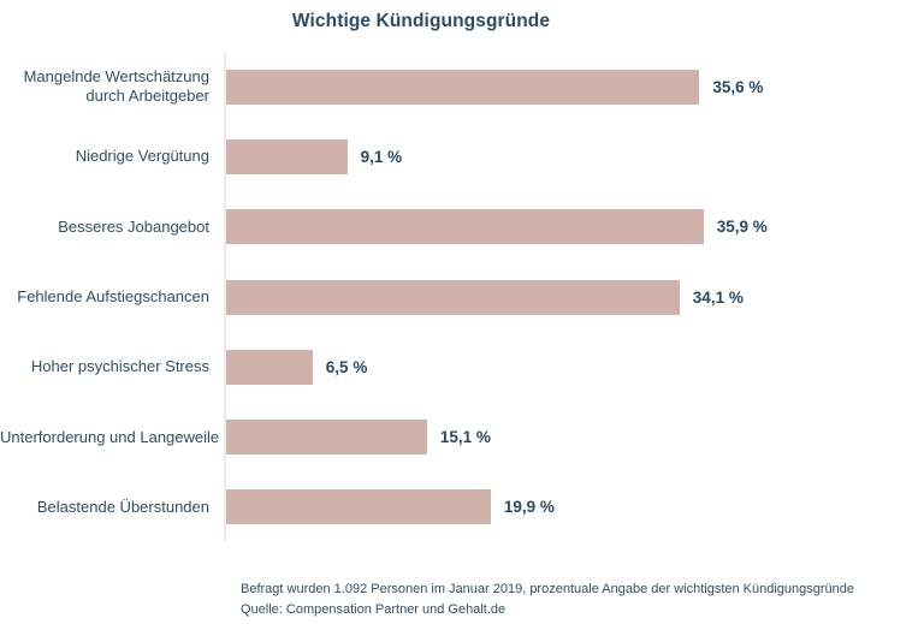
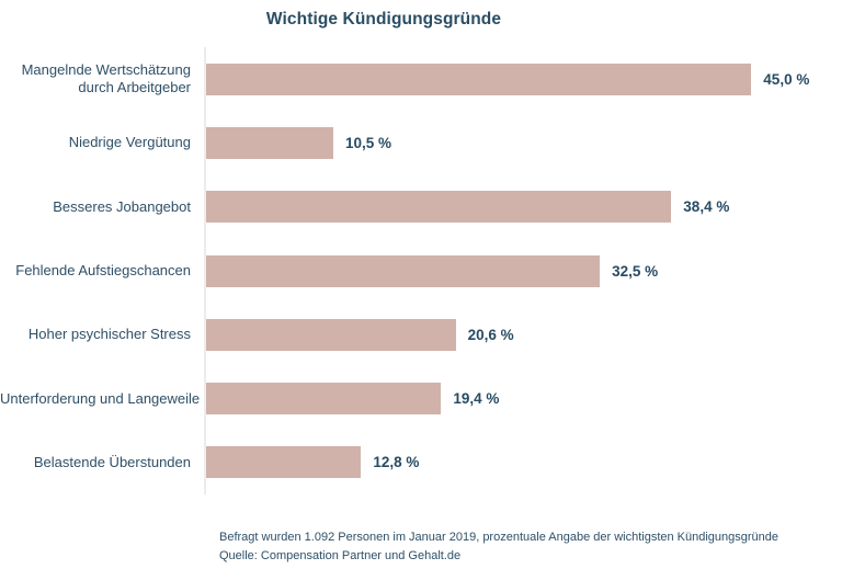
Mangelnde Wertschätzung durch Arbeitgeber: 35,6 -> 45,0
Niedrige Vergütung: 9,1 -> 10,5
Besseres Jobangebot: 35,9 -> 38,4
Fehlende Aufstiegschancen: 34,1 -> 32,5
Hoher psychischer Stress: 6,5 -> 20,6
Unterforderung und Langeweile: 15,1 -> 19,4
Belastende Überstunden: 19,9 -> 12,8
